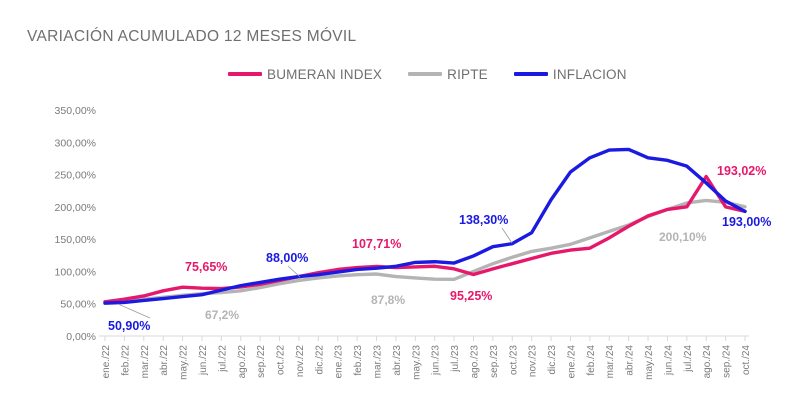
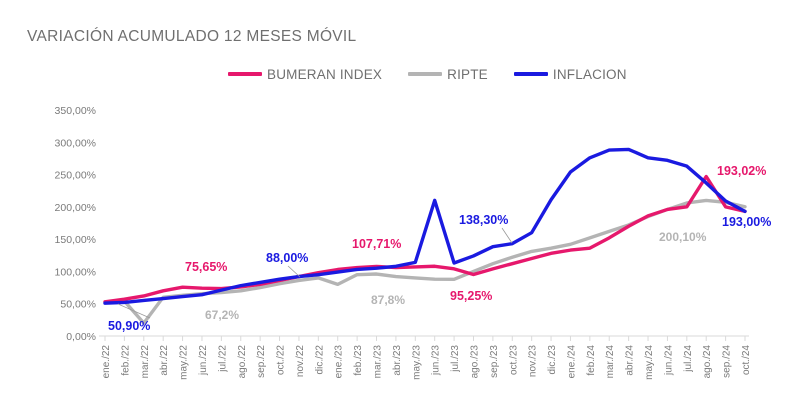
RIPTE/mar./22: 60% -> 20%
RIPTE/ene./23: 90% -> 80%
INFLACION/jun./23: 120% -> 210%
